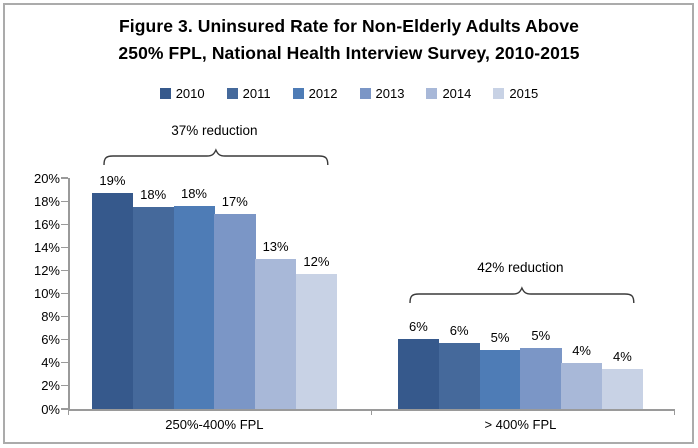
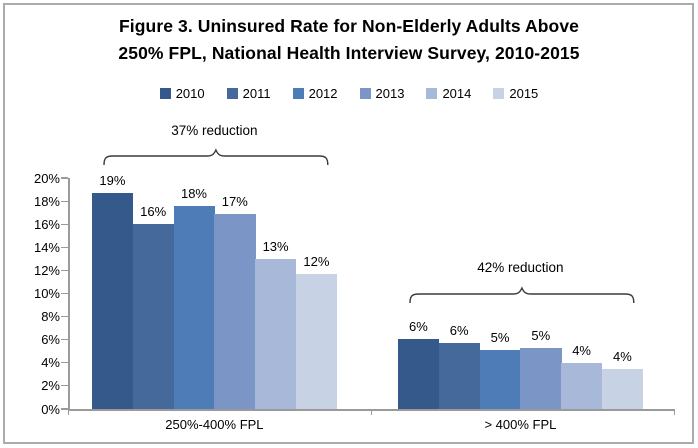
2011/250%-400% FPL: 18% -> 16%
